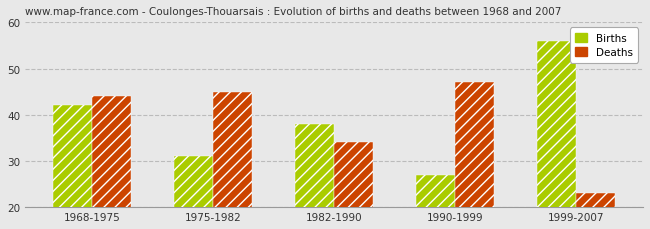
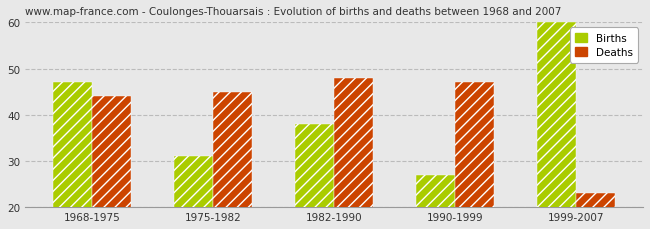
Births/1968-1975: 42 -> 47
Deaths/1982-1990: 34 -> 48
Births/1999-2007: 56 -> 60
